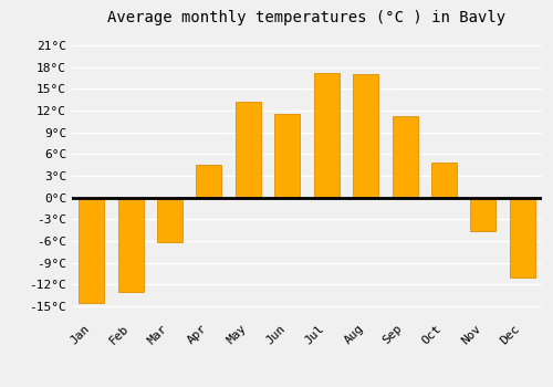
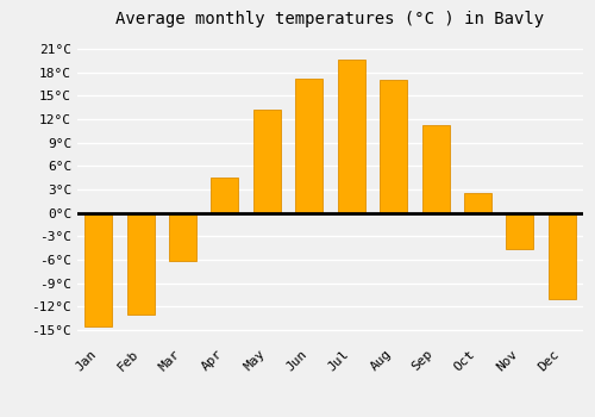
Jun: 11.6°C -> 17.2°C
Jul: 17.2°C -> 19.6°C
Oct: 4.8°C -> 2.5°C
